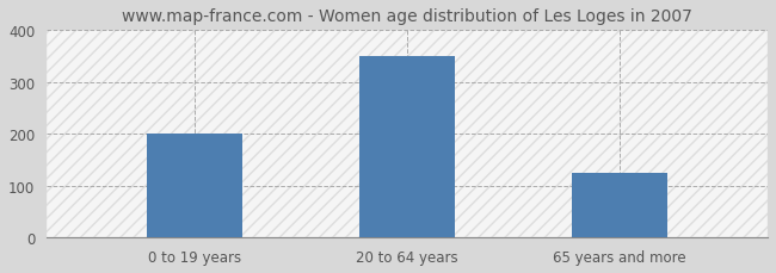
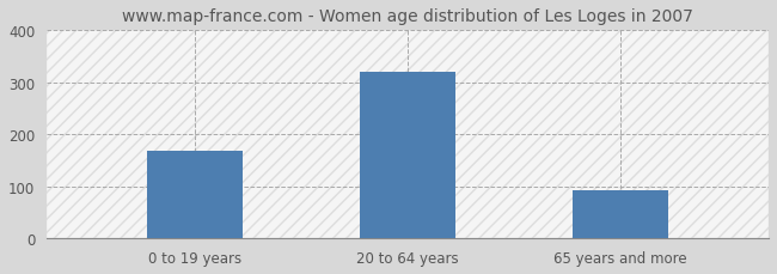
0 to 19 years: 200 -> 168
20 to 64 years: 350 -> 320
65 years and more: 125 -> 92
